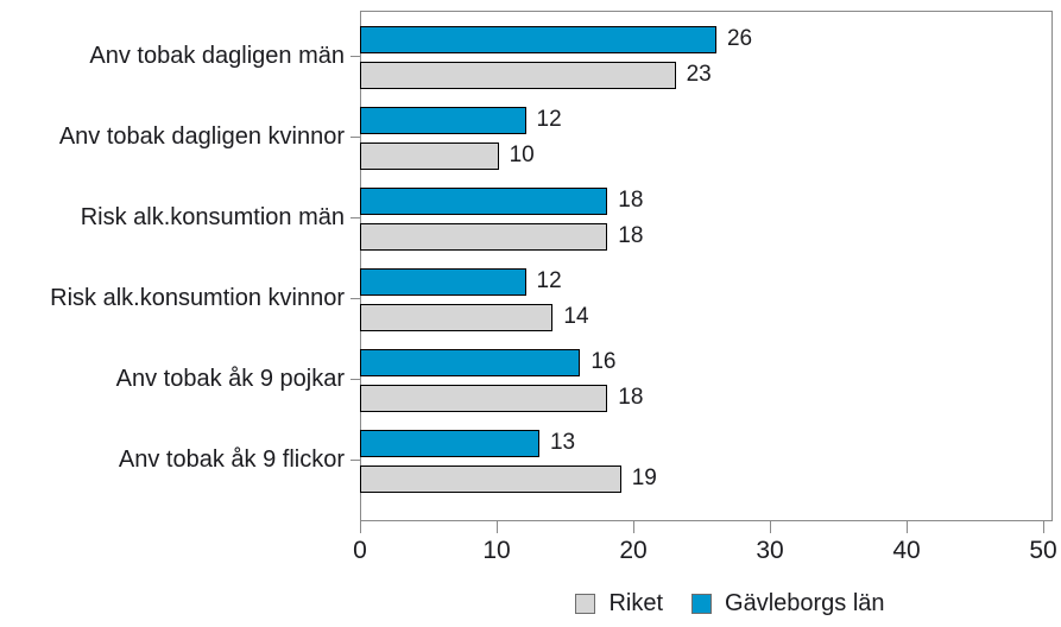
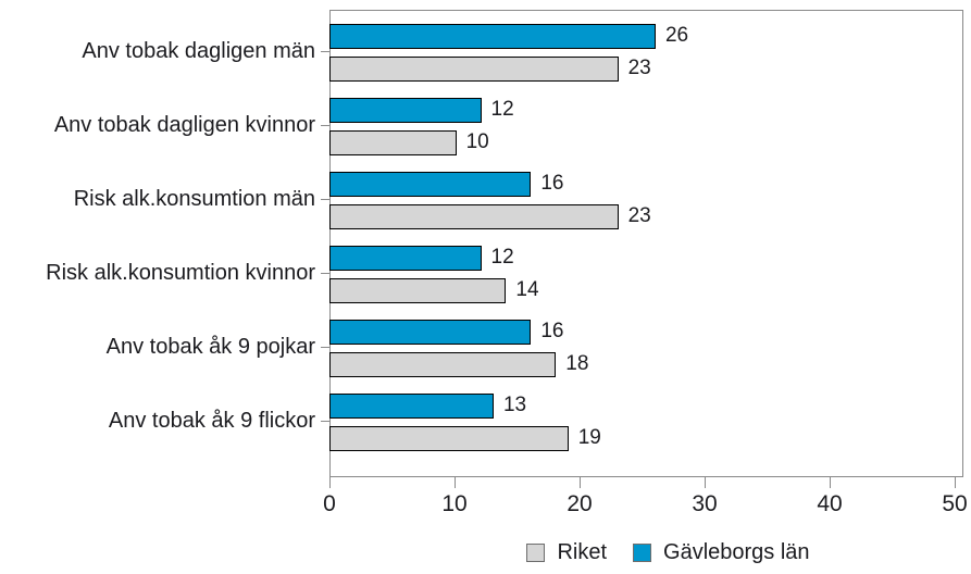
Gävleborgs län/Risk alk.konsumtion män: 18 -> 16
Riket/Risk alk.konsumtion män: 18 -> 23
